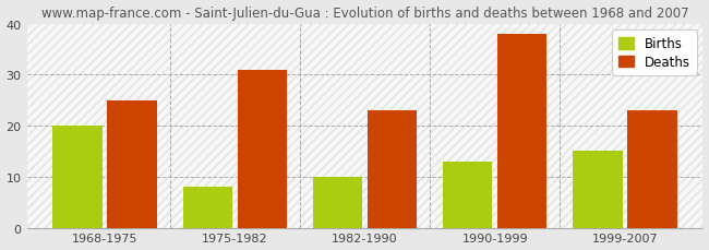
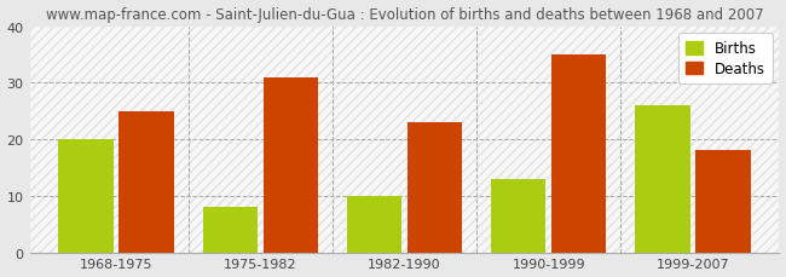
Deaths/1990-1999: 38 -> 35
Births/1999-2007: 15 -> 26
Deaths/1999-2007: 23 -> 18
